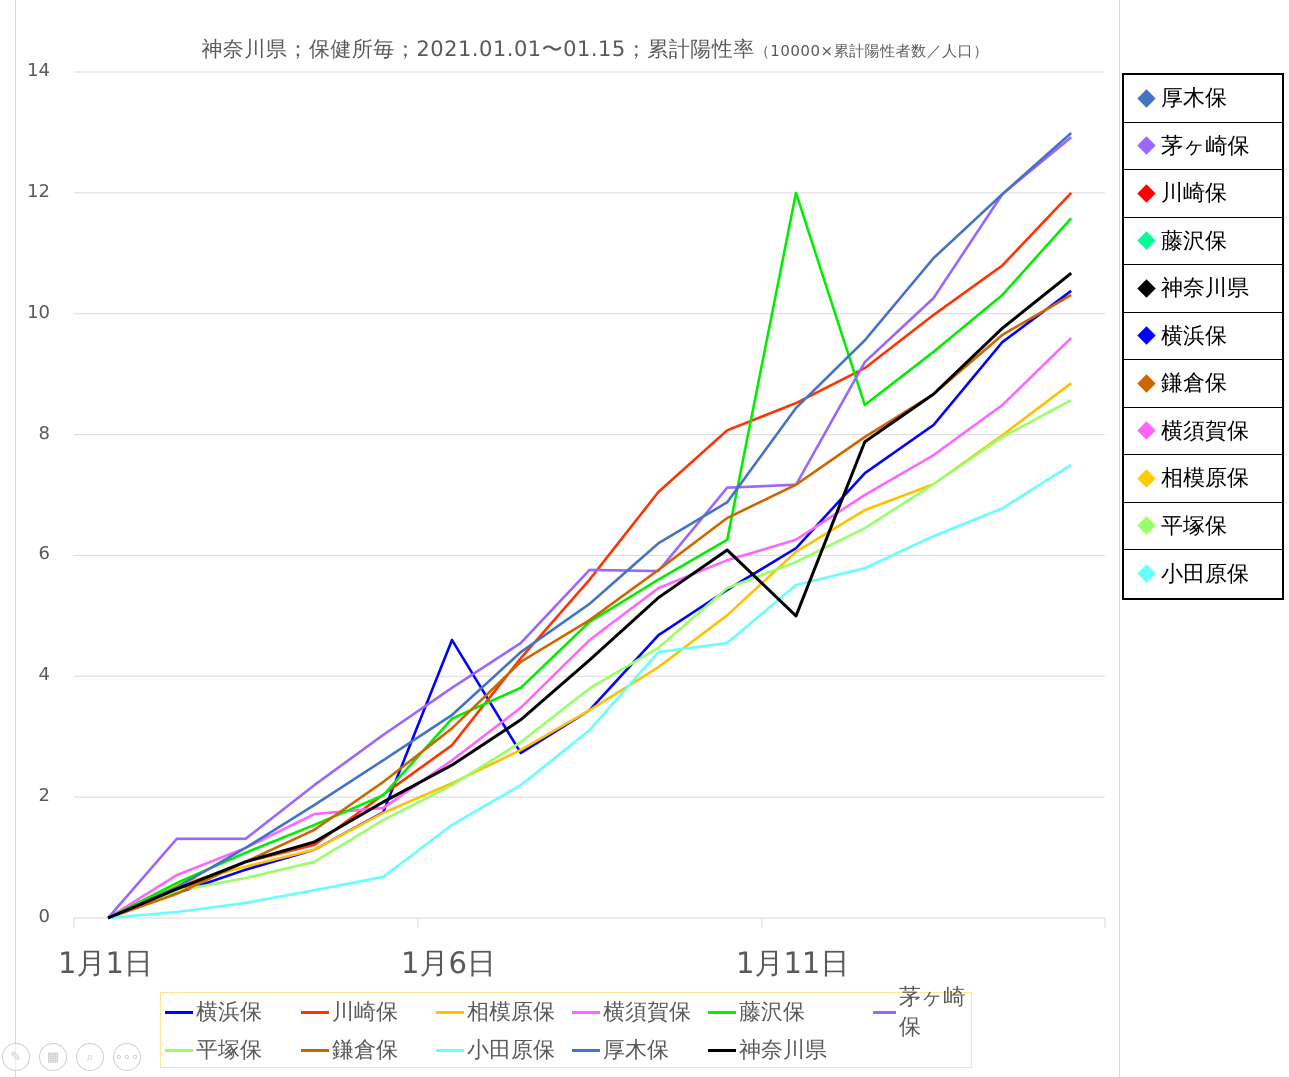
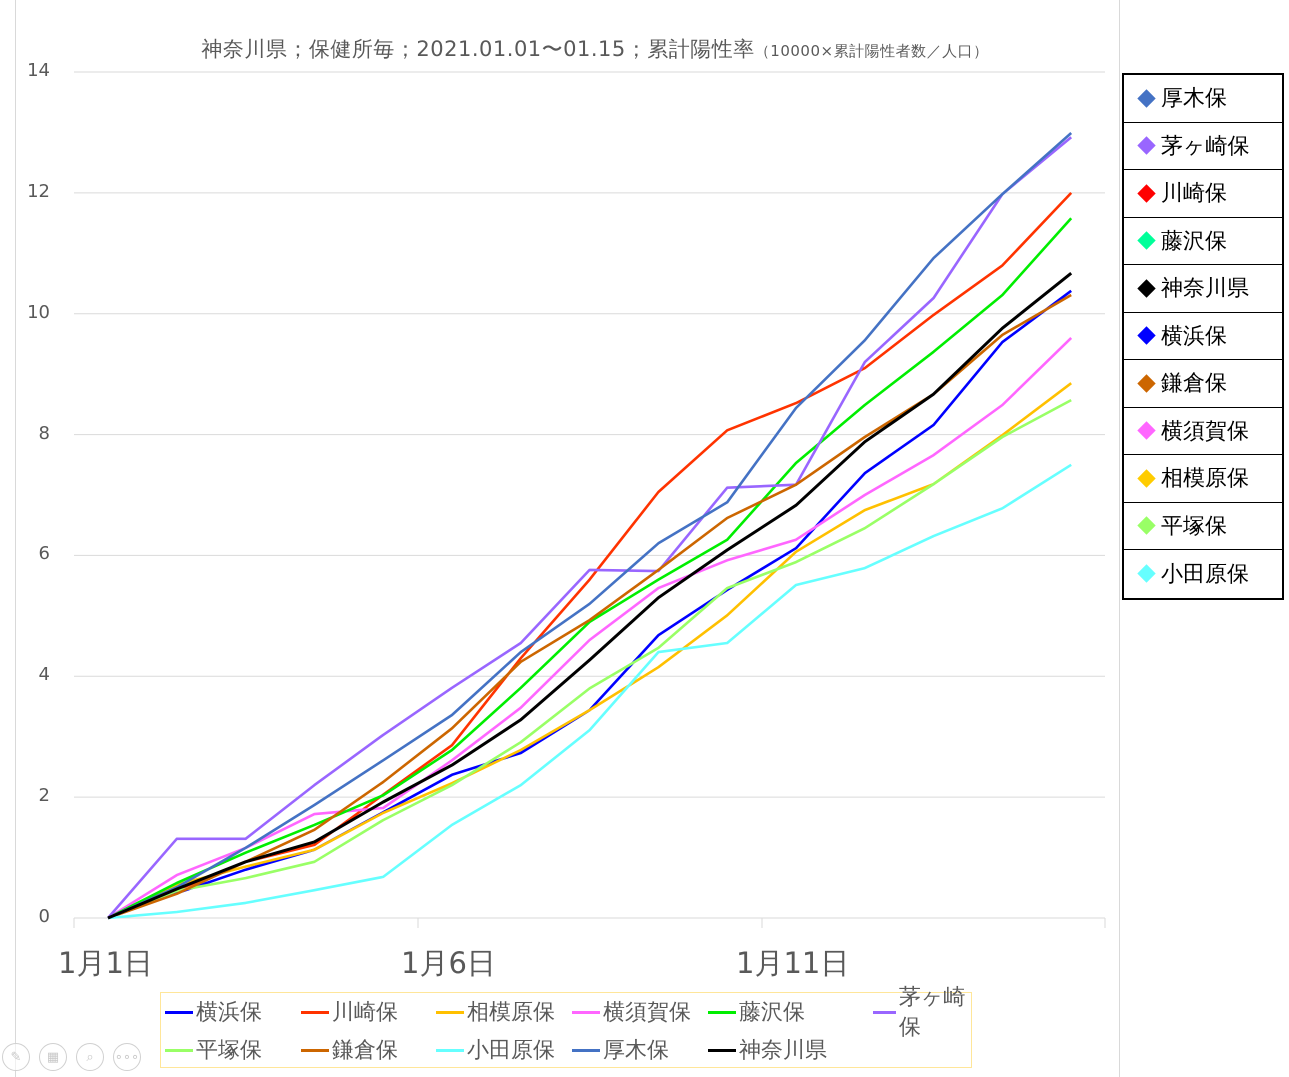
横浜保/1月6日: 4.6 -> 2.4
藤沢保/1月6日: 3.3 -> 2.8
藤沢保/1月11日: 12.0 -> 7.5
神奈川県/1月11日: 5.0 -> 6.8
